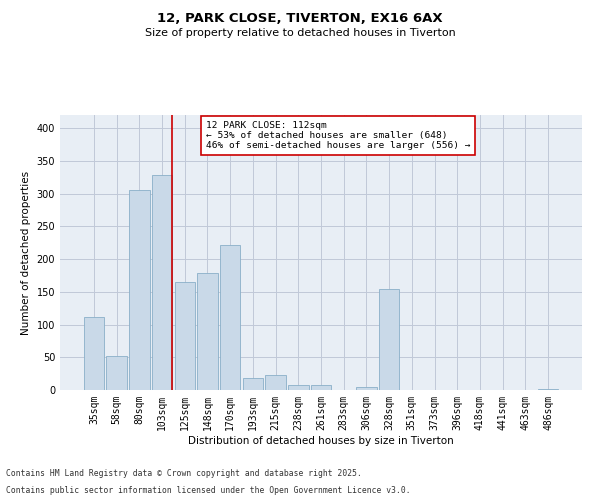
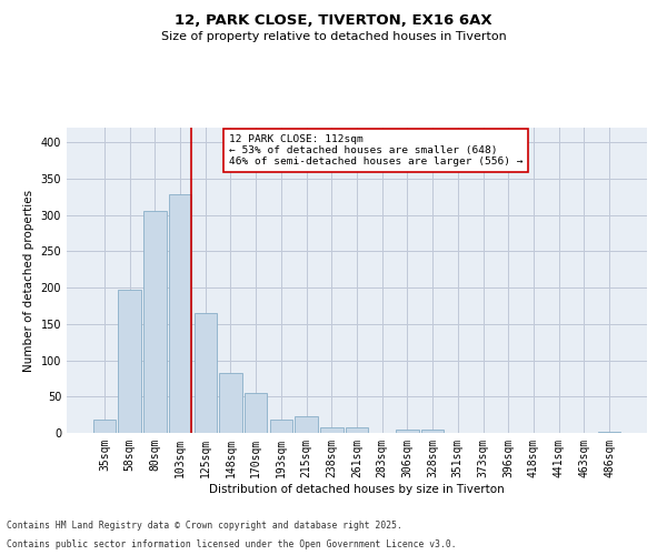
35sqm: 112 -> 18
58sqm: 52 -> 197
148sqm: 178 -> 83
170sqm: 222 -> 55
328sqm: 154 -> 5
